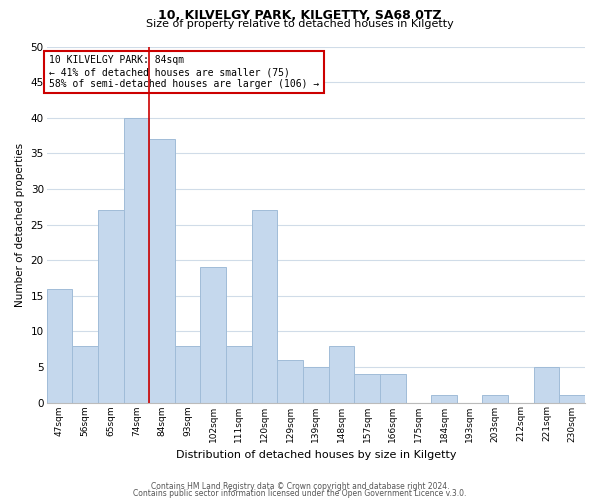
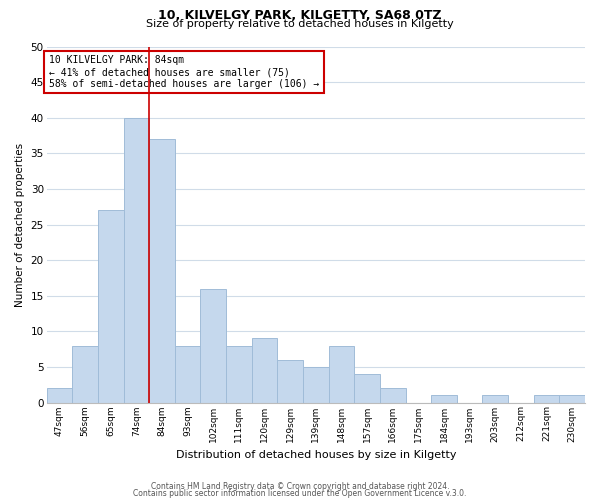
47sqm: 16 -> 2
102sqm: 19 -> 16
120sqm: 27 -> 9
166sqm: 4 -> 2
221sqm: 5 -> 1
